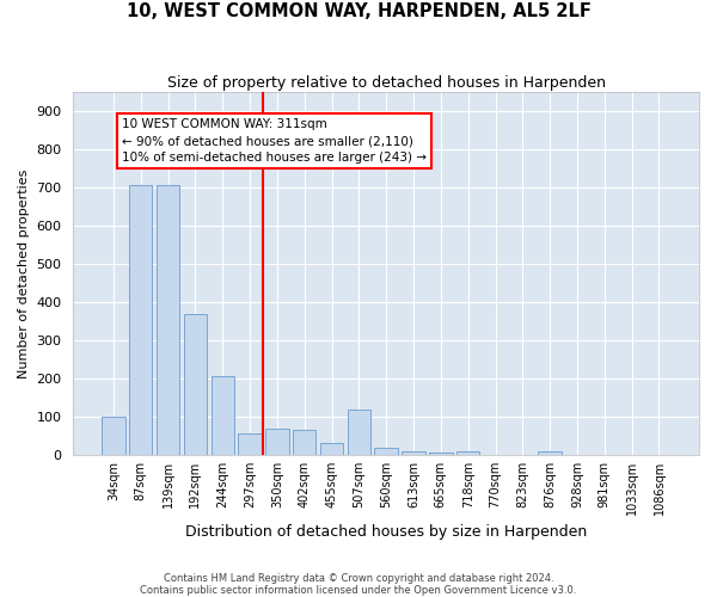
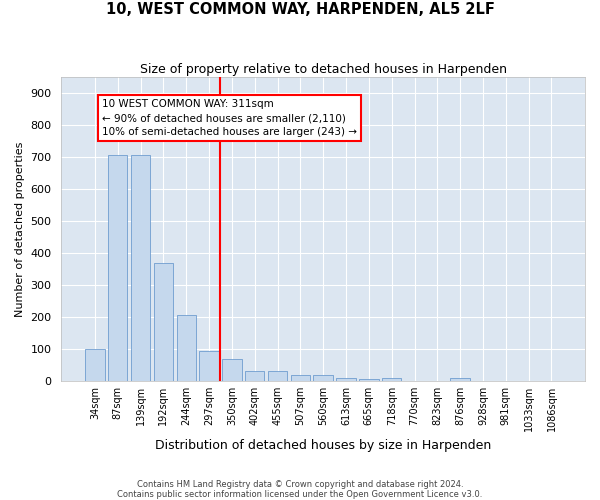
297sqm: 55 -> 95
402sqm: 65 -> 30
507sqm: 120 -> 18
